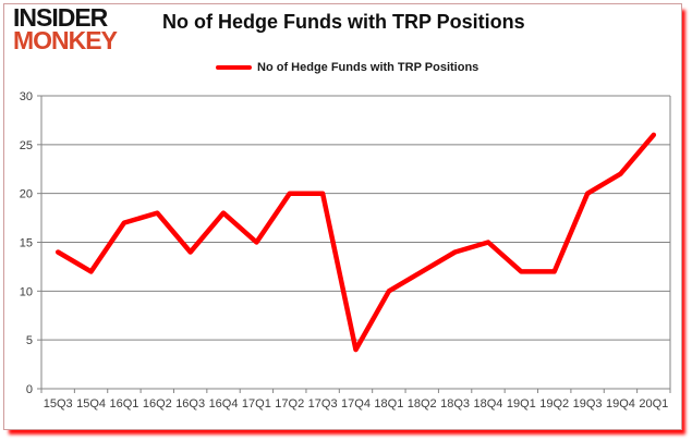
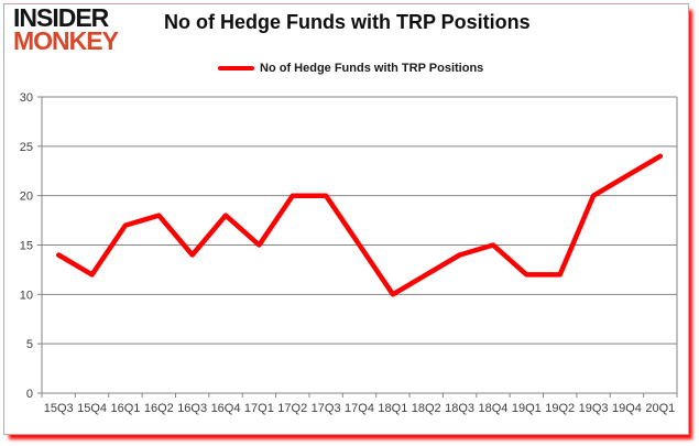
17Q4: 4 -> 15
20Q1: 26 -> 24
